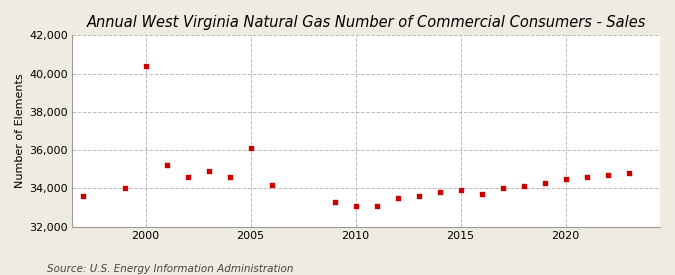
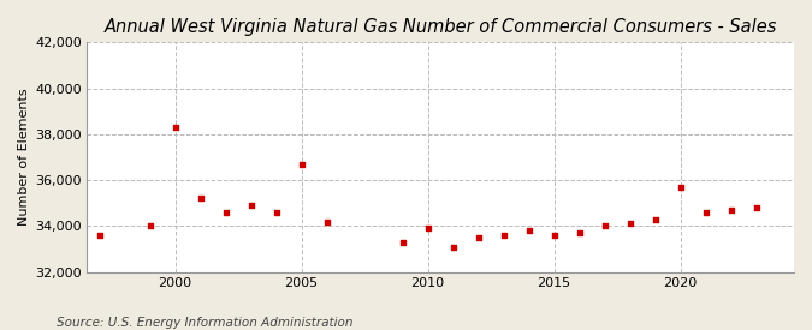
2000: 40,400 -> 38,300
2005: 36,100 -> 36,700
2010: 33,100 -> 33,900
2015: 33,900 -> 33,600
2020: 34,500 -> 35,700
